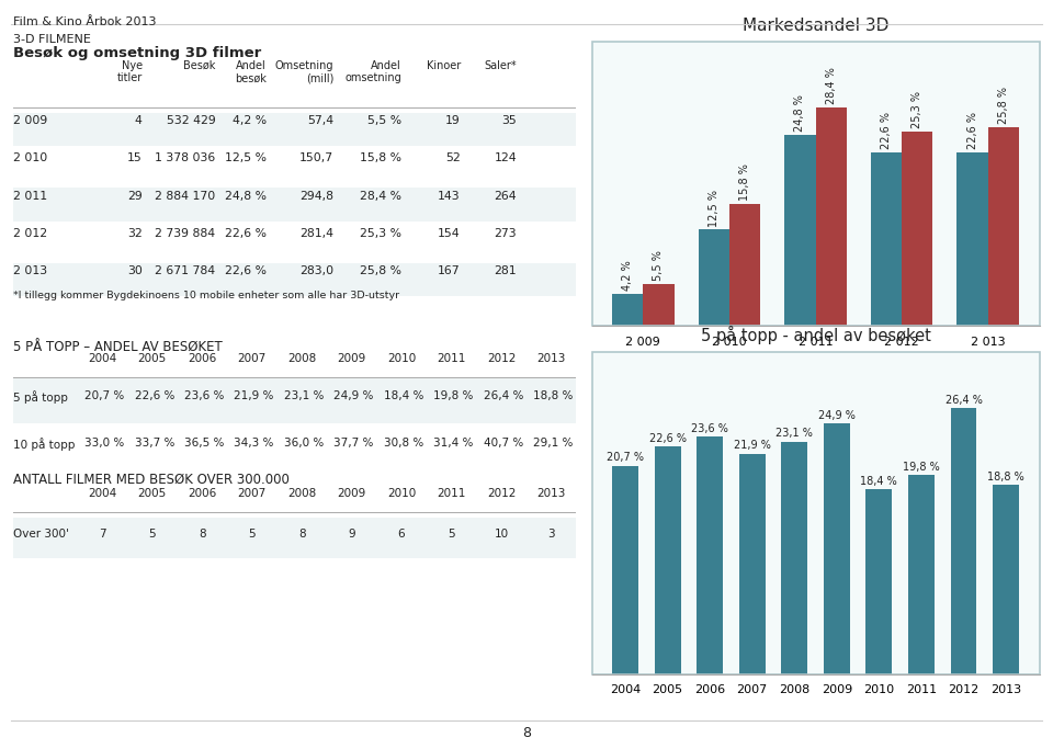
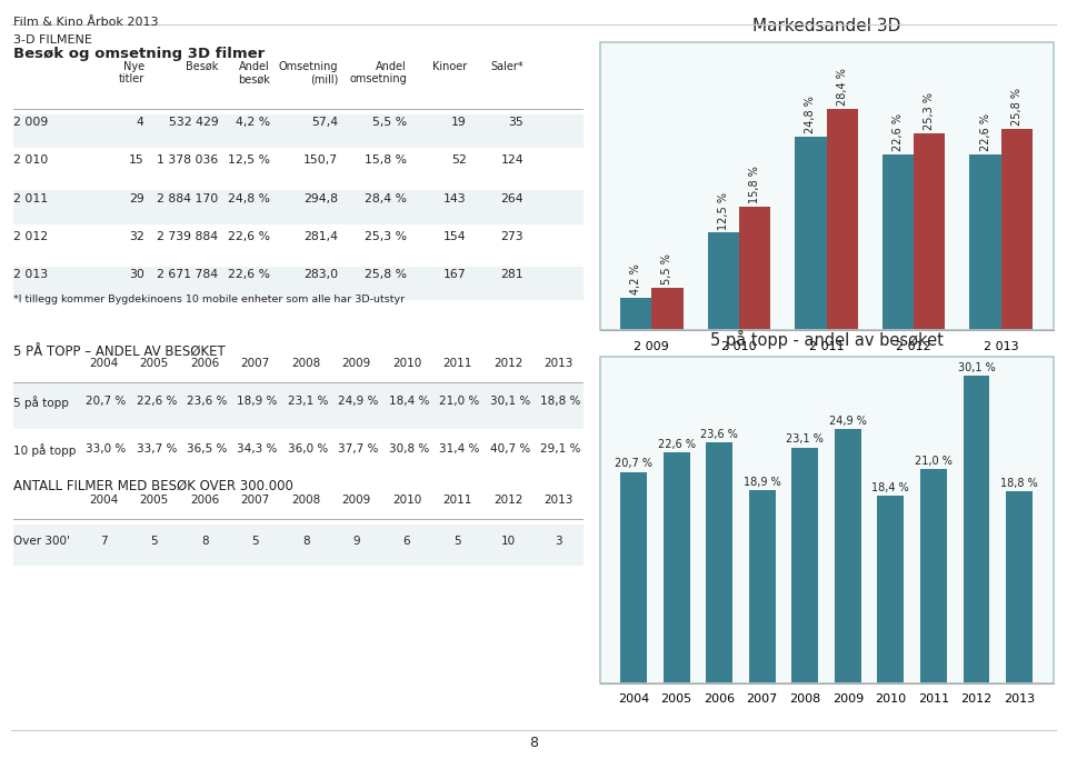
5 på topp - andel av besøket/2007: 21,9 -> 18,9
5 på topp - andel av besøket/2011: 19,8 -> 21,0
5 på topp - andel av besøket/2012: 26,4 -> 30,1
